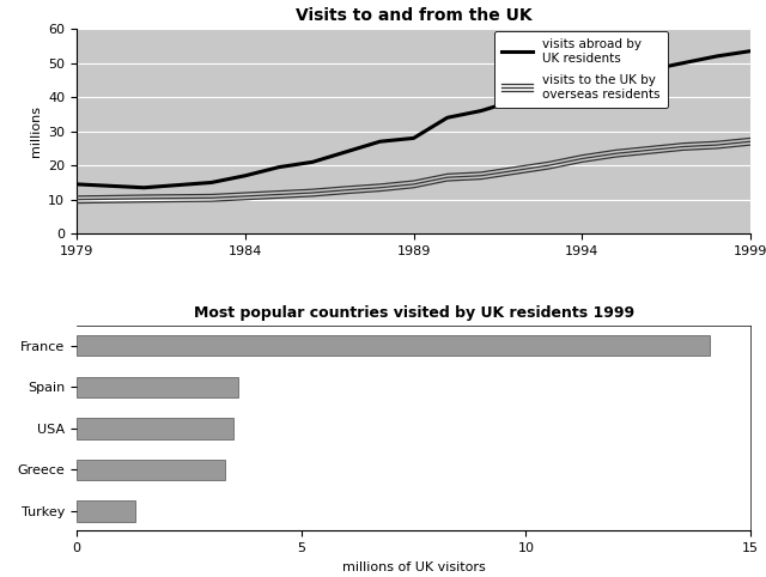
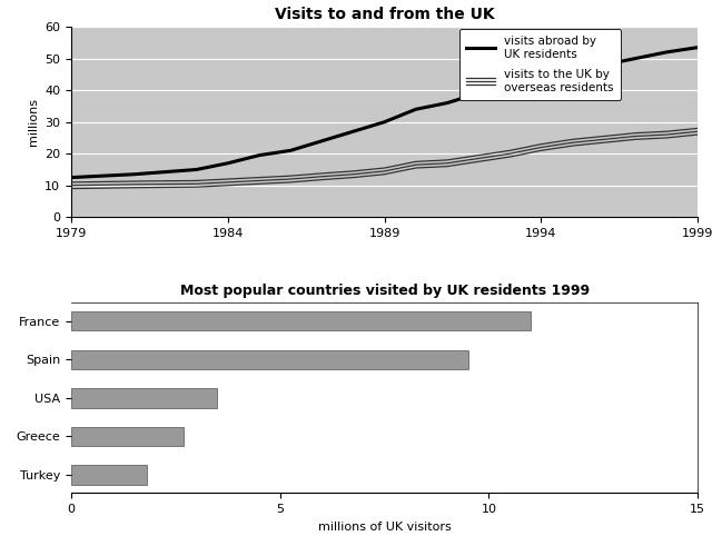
Visits to and from the UK/visits abroad by UK residents/1979: 14.5 -> 12.5
Visits to and from the UK/visits abroad by UK residents/1989: 28.0 -> 30.0
Most popular countries visited by UK residents 1999/France: 14.1 -> 11.0
Most popular countries visited by UK residents 1999/Spain: 3.6 -> 9.5
Most popular countries visited by UK residents 1999/Greece: 3.3 -> 2.7
Most popular countries visited by UK residents 1999/Turkey: 1.3 -> 1.8
